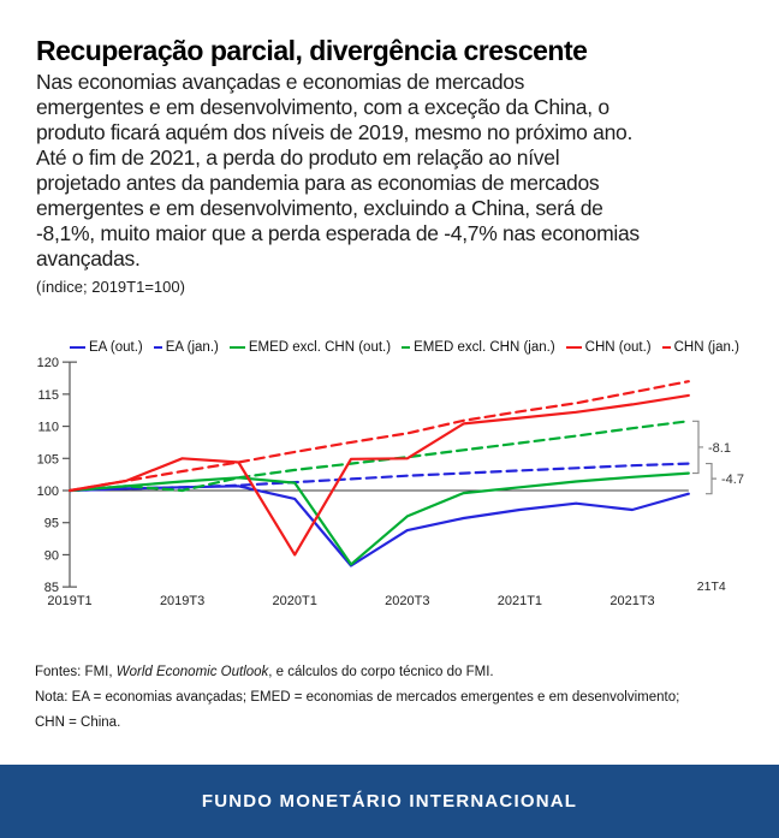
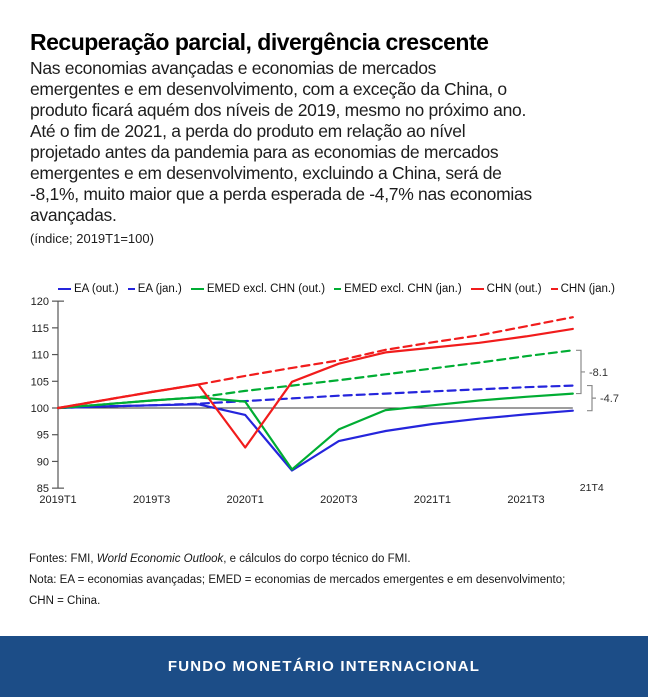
EMED excl. CHN (jan.)/2019T3: 100 -> 101
CHN (out.)/2019T3: 105 -> 103
CHN (out.)/2020T1: 90 -> 93
CHN (out.)/2020T3: 105 -> 108
EA (out.)/2021T3: 97 -> 99
